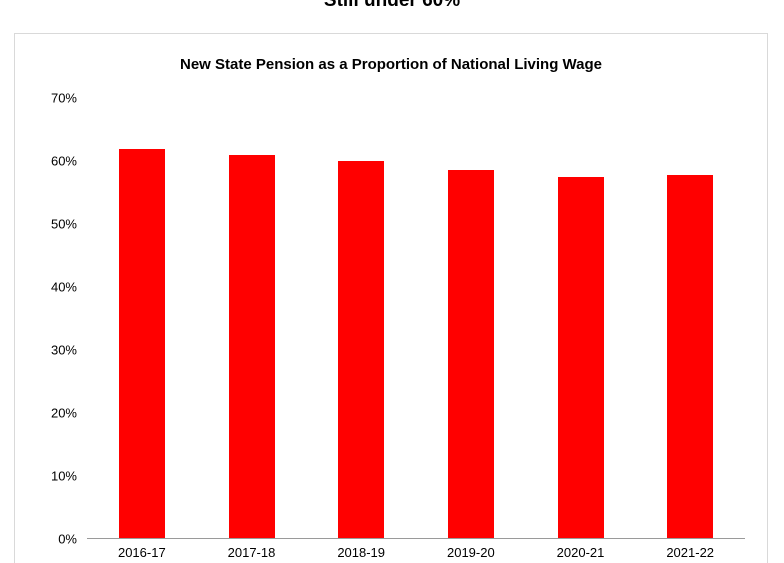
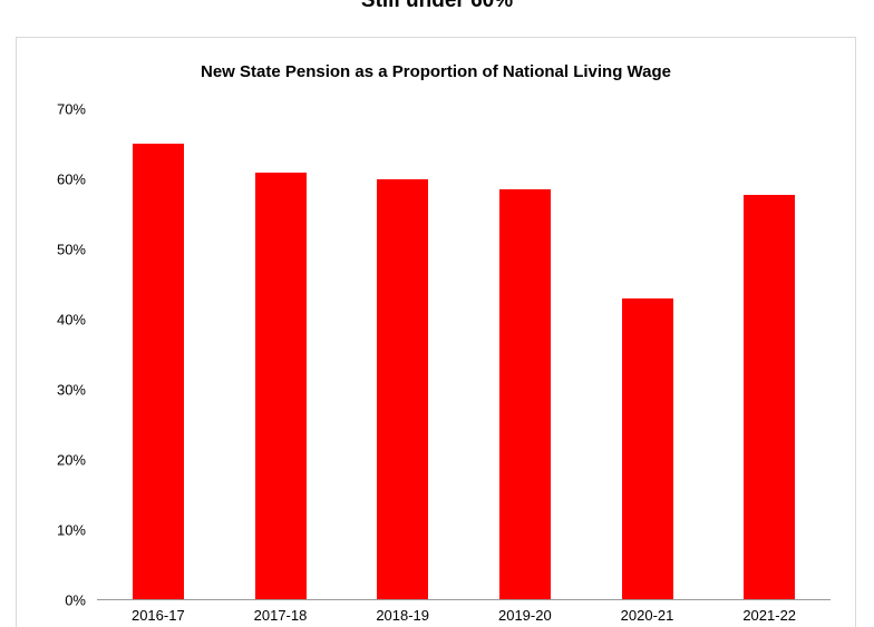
2016-17: 62% -> 65%
2020-21: 57% -> 43%
